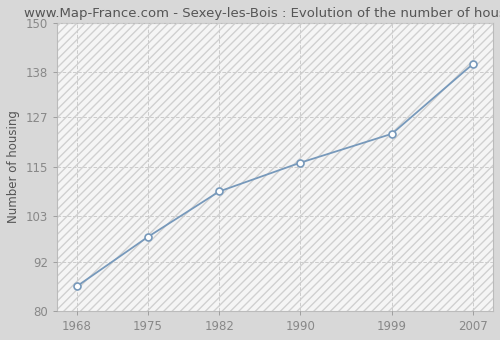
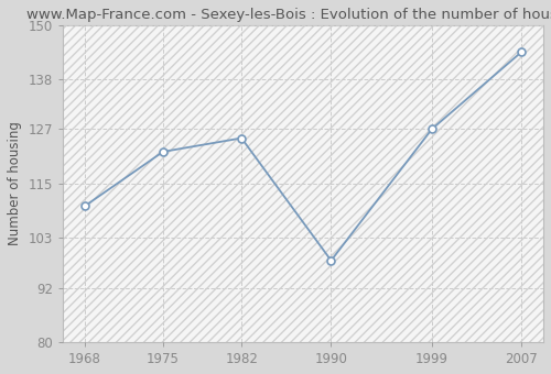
1968: 86 -> 110
1975: 98 -> 122
1982: 109 -> 125
1990: 116 -> 98
1999: 123 -> 127
2007: 140 -> 144
